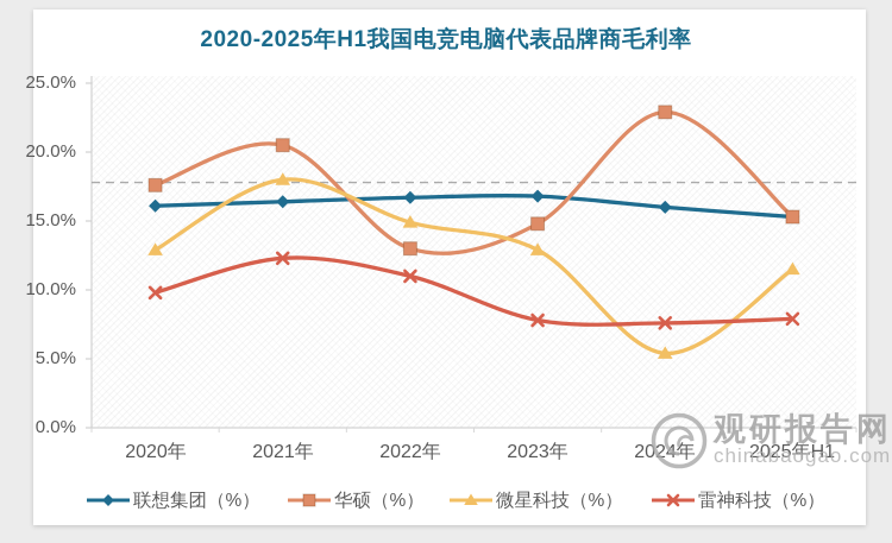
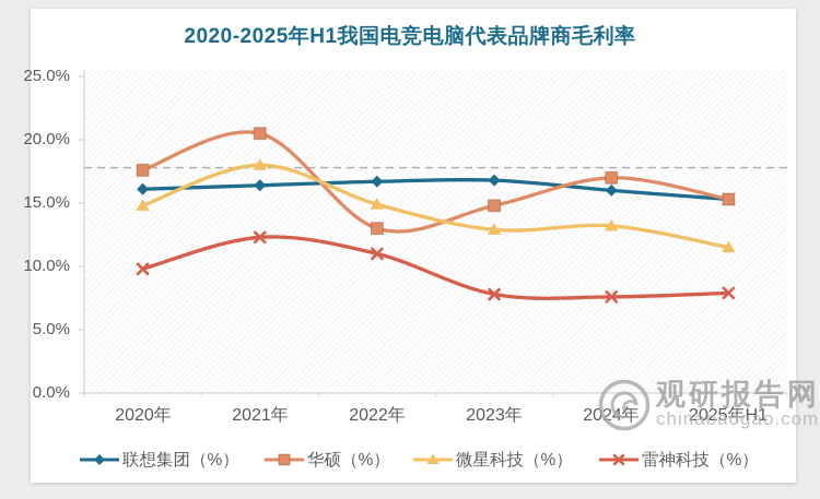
微星科技（%）/2020年: 12.9% -> 14.8%
华硕（%）/2024年: 22.9% -> 17.0%
微星科技（%）/2024年: 5.4% -> 13.2%
